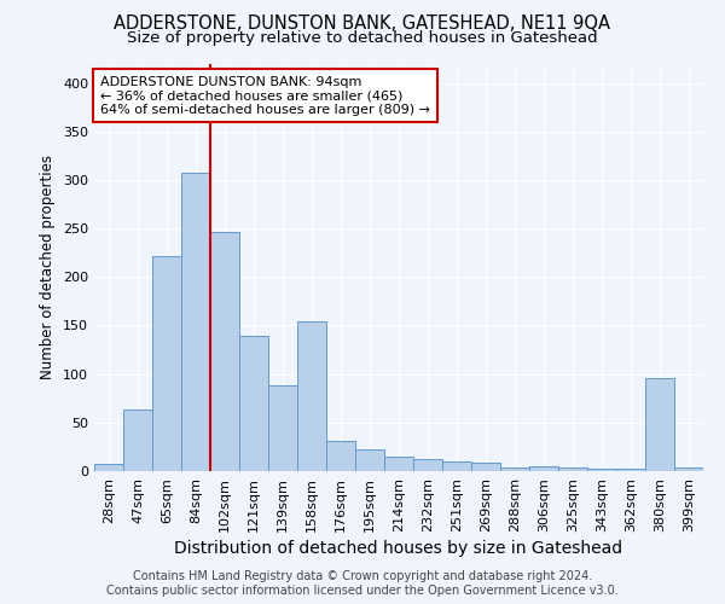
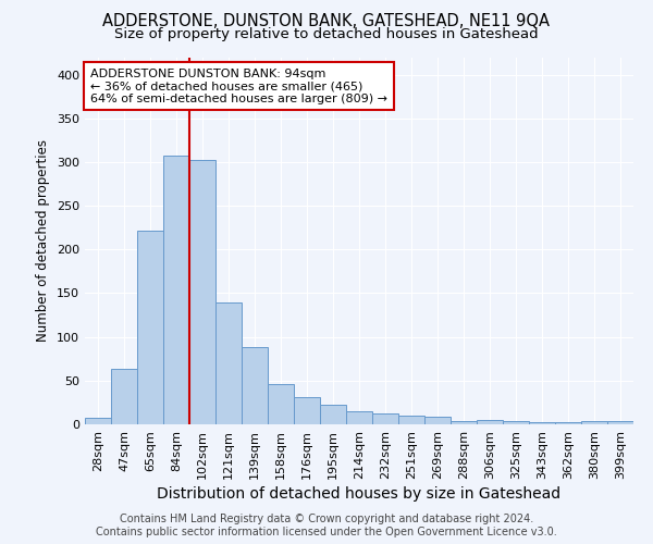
102sqm: 246 -> 302
158sqm: 154 -> 46
380sqm: 96 -> 4
